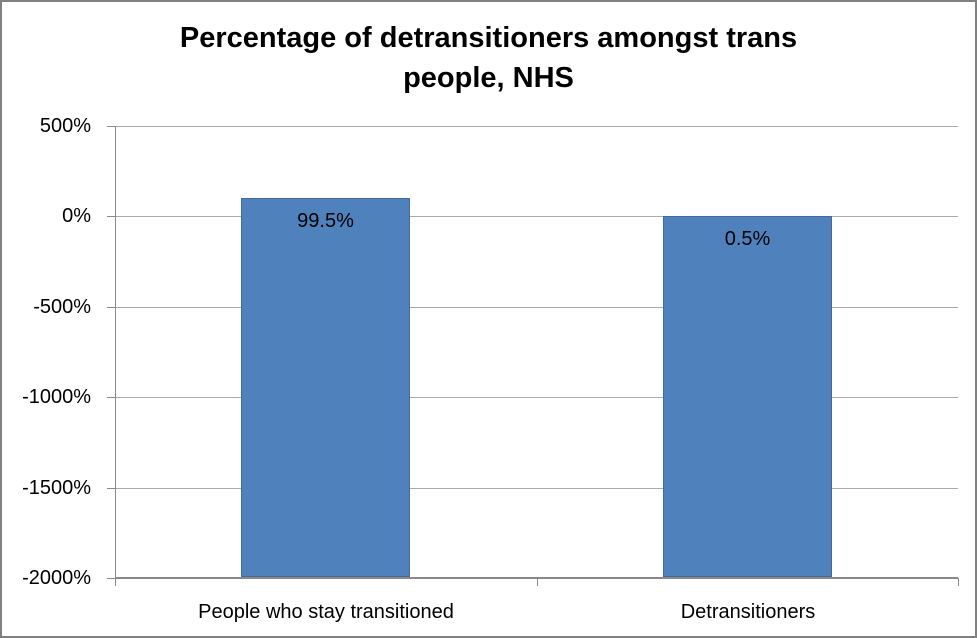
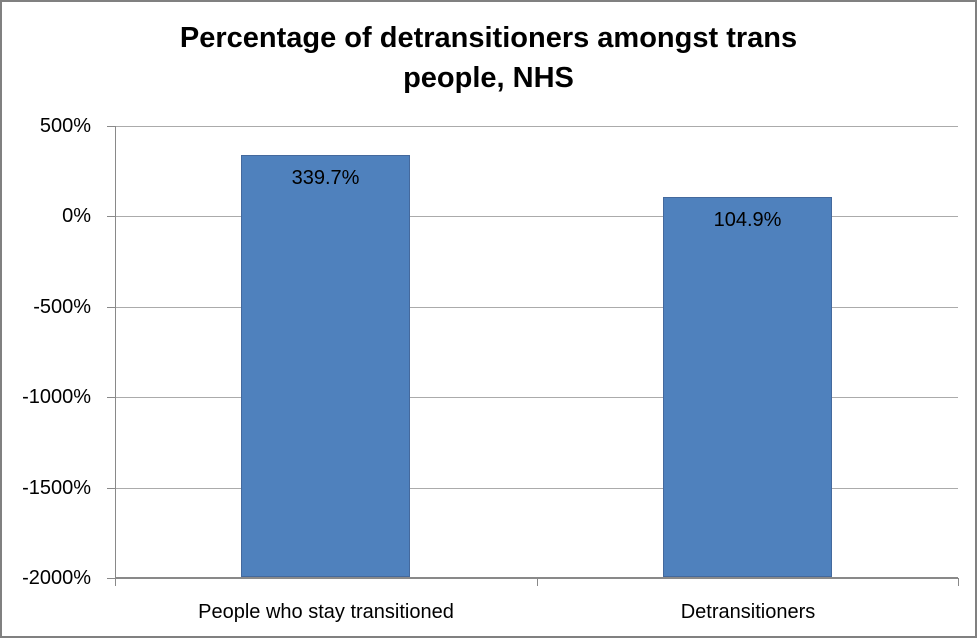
People who stay transitioned: 99.5% -> 339.7%
Detransitioners: 0.5% -> 104.9%
